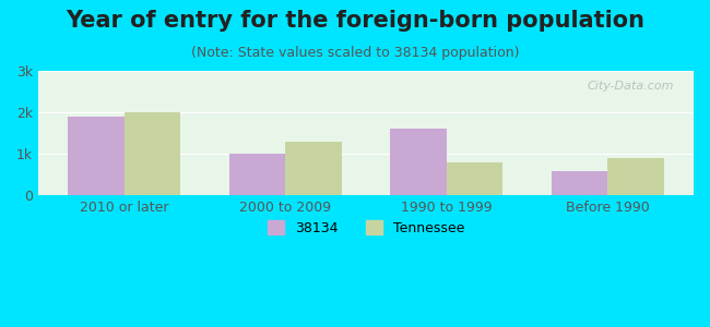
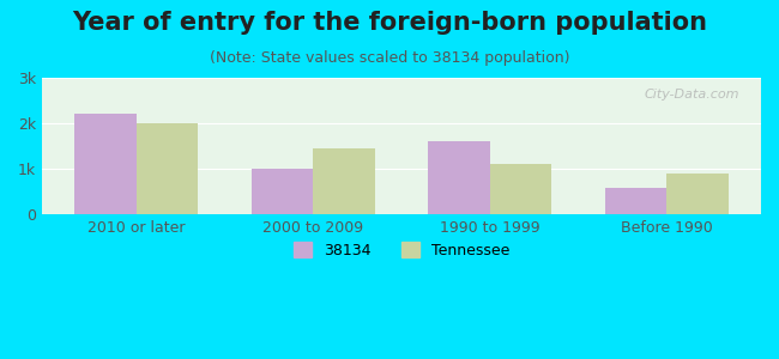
38134/2010 or later: 1.90k -> 2.20k
Tennessee/2000 to 2009: 1.28k -> 1.45k
Tennessee/1990 to 1999: 0.80k -> 1.10k
